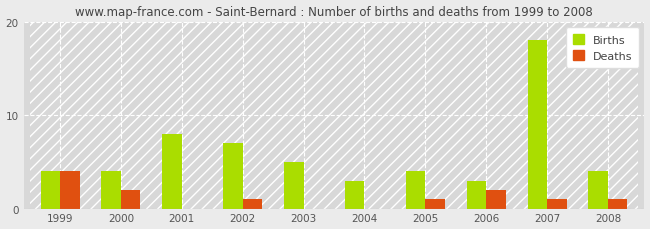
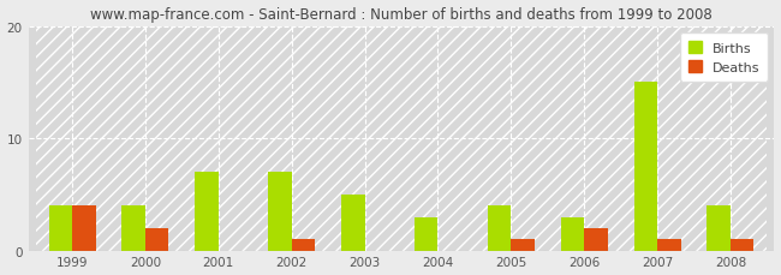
Births/2001: 8 -> 7
Births/2007: 18 -> 15
